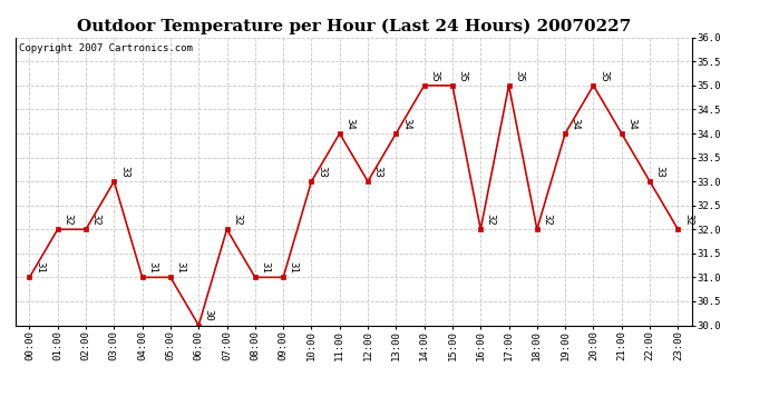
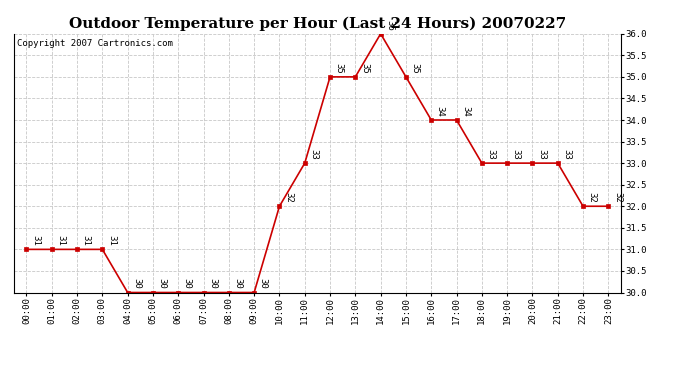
01:00: 32 -> 31
02:00: 32 -> 31
03:00: 33 -> 31
04:00: 31 -> 30
05:00: 31 -> 30
07:00: 32 -> 30
08:00: 31 -> 30
09:00: 31 -> 30
10:00: 33 -> 32
11:00: 34 -> 33
12:00: 33 -> 35
13:00: 34 -> 35
14:00: 35 -> 36
16:00: 32 -> 34
17:00: 35 -> 34
18:00: 32 -> 33
19:00: 34 -> 33
20:00: 35 -> 33
21:00: 34 -> 33
22:00: 33 -> 32
